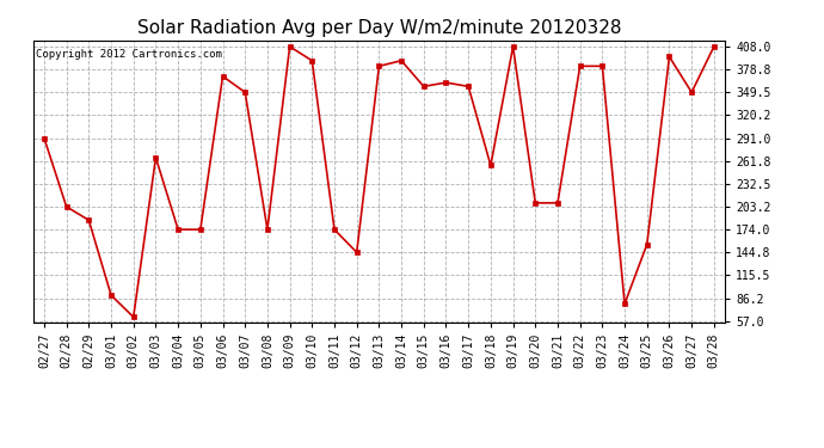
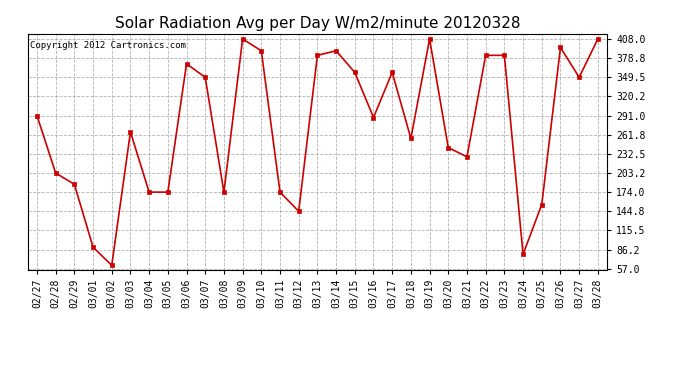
03/16: 362 -> 288
03/20: 208 -> 242
03/21: 208 -> 228
